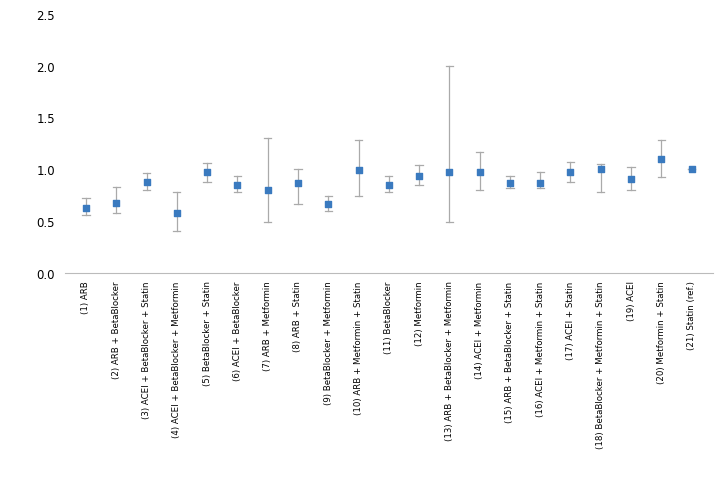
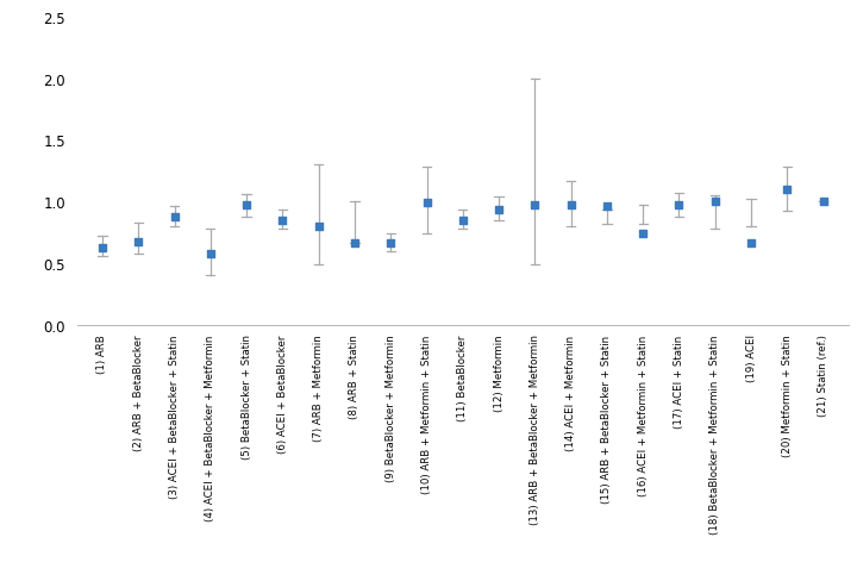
(8) ARB + Statin: 0.87 -> 0.66
(15) ARB + BetaBlocker + Statin: 0.87 -> 0.96
(16) ACEI + Metformin + Statin: 0.87 -> 0.74
(19) ACEI: 0.91 -> 0.66
